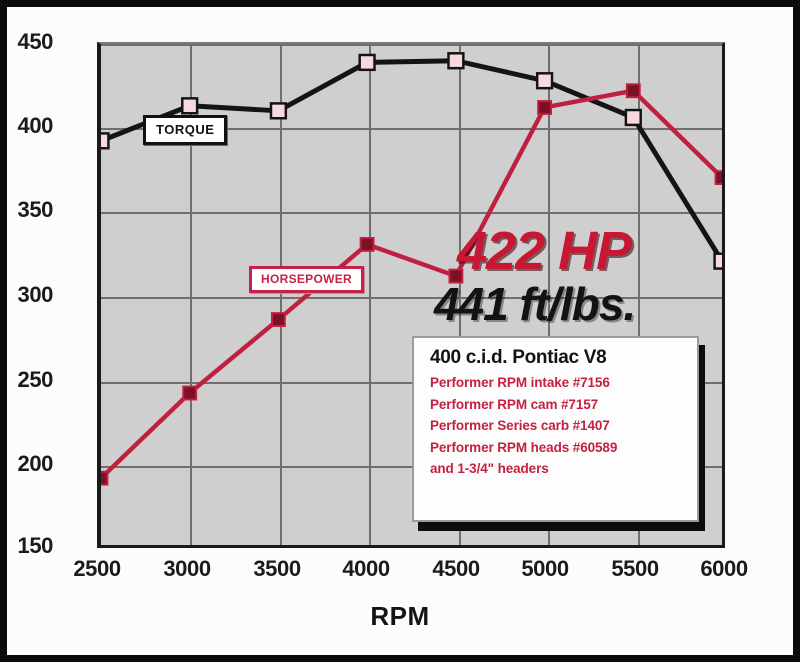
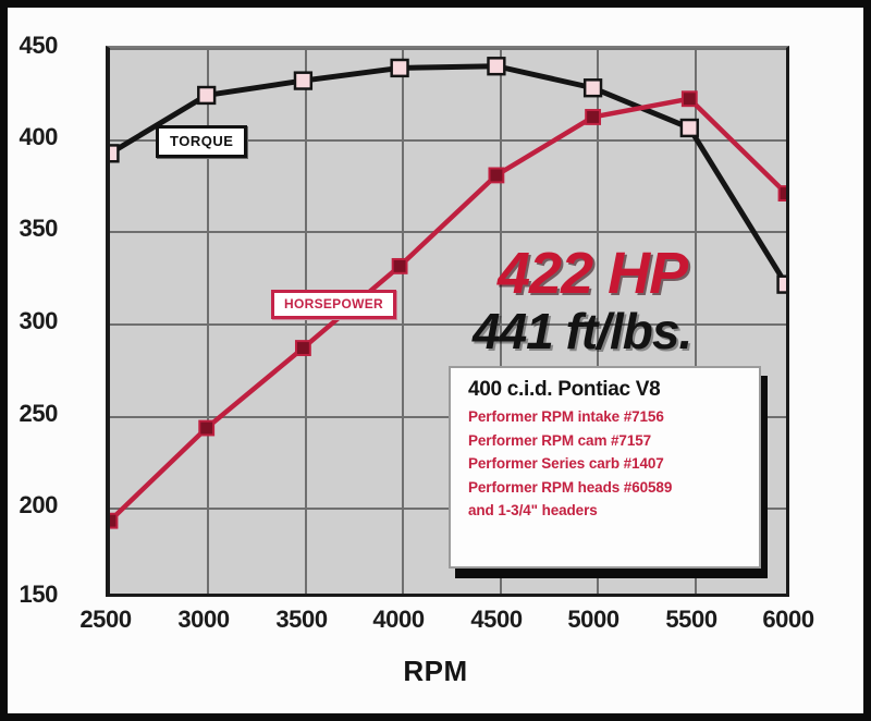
TORQUE/3000: 413 -> 424
TORQUE/3500: 410 -> 432
HORSEPOWER/4500: 311 -> 380
